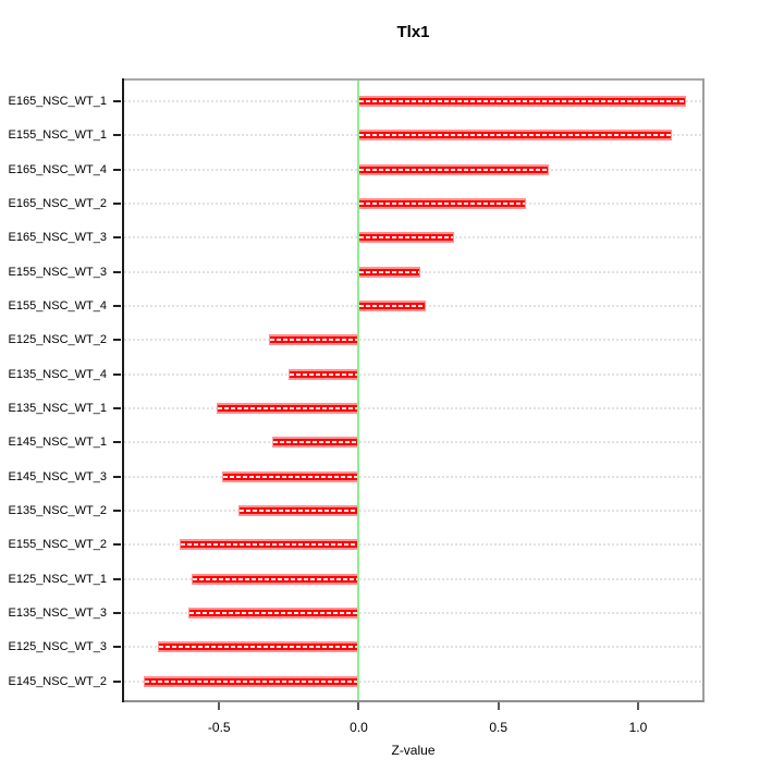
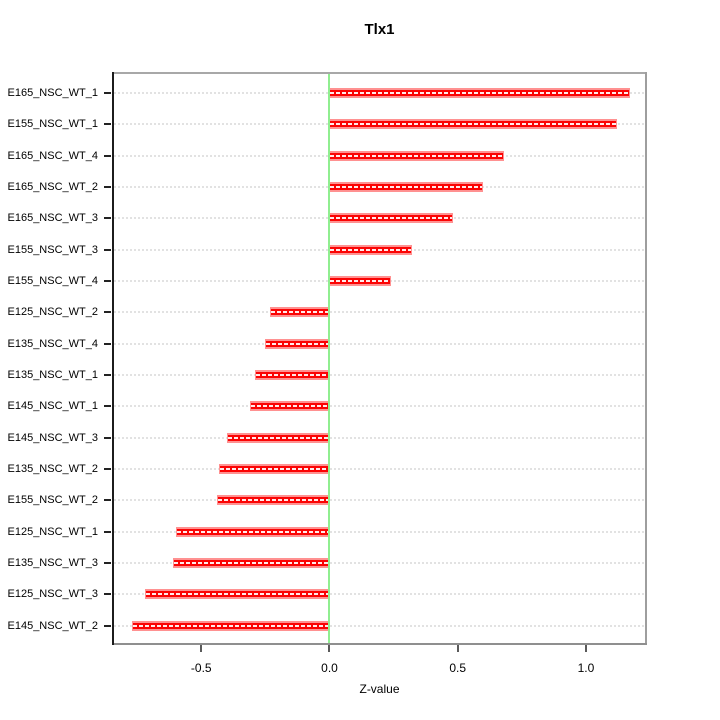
E165_NSC_WT_3: 0.34 -> 0.48
E155_NSC_WT_3: 0.22 -> 0.32
E125_NSC_WT_2: -0.32 -> -0.23
E135_NSC_WT_1: -0.51 -> -0.29
E145_NSC_WT_3: -0.49 -> -0.40
E155_NSC_WT_2: -0.64 -> -0.44
